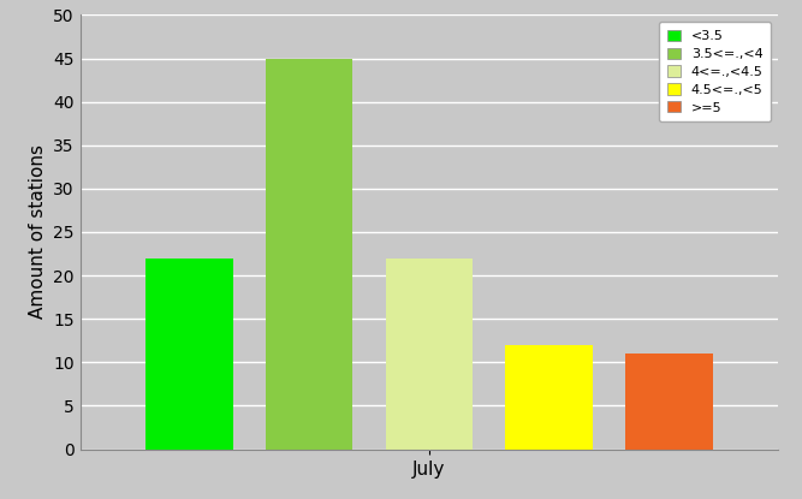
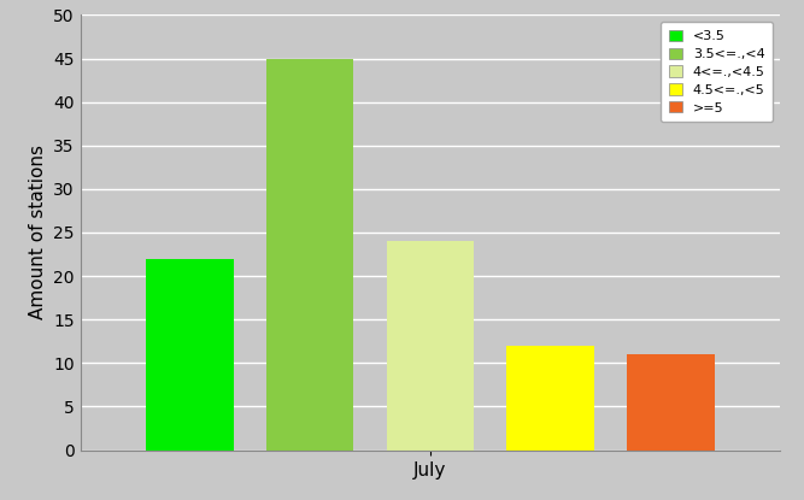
July: 22 -> 24
